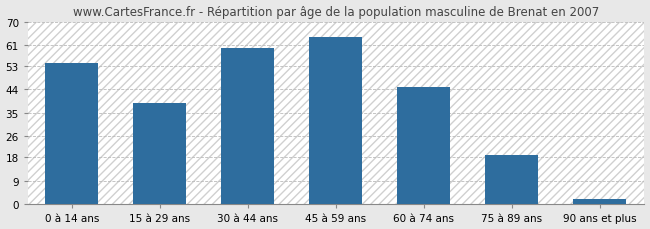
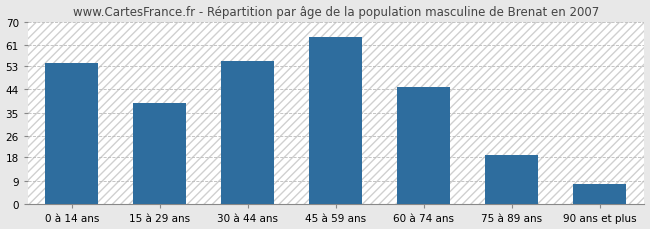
30 à 44 ans: 60 -> 55
90 ans et plus: 2 -> 8
